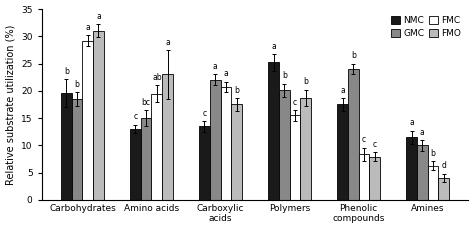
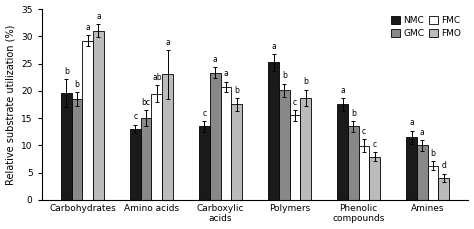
GMC/Carboxylic acids: 22.0 -> 23.3
GMC/Phenolic compounds: 24.0 -> 13.5
FMC/Phenolic compounds: 8.4 -> 9.9
